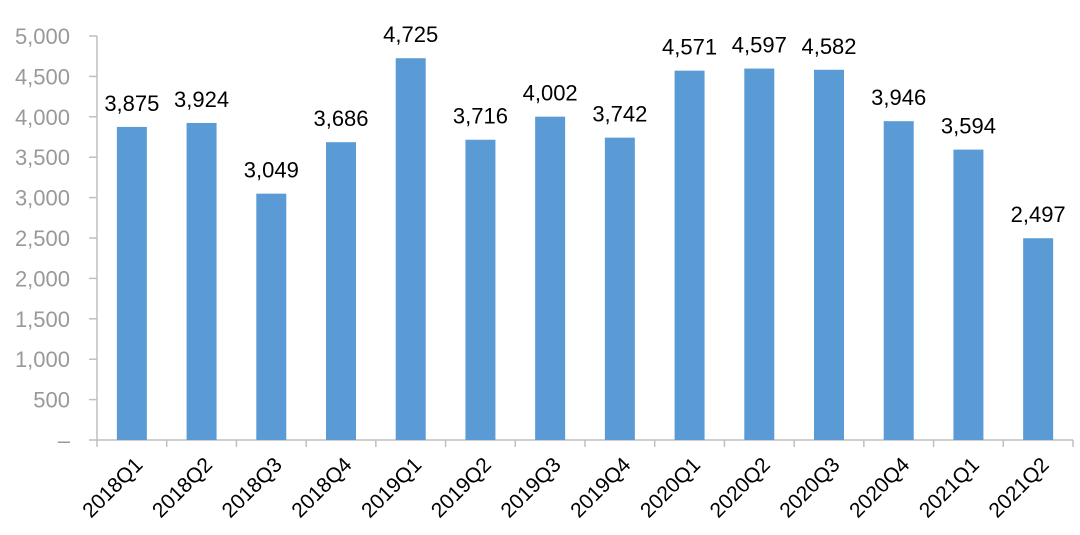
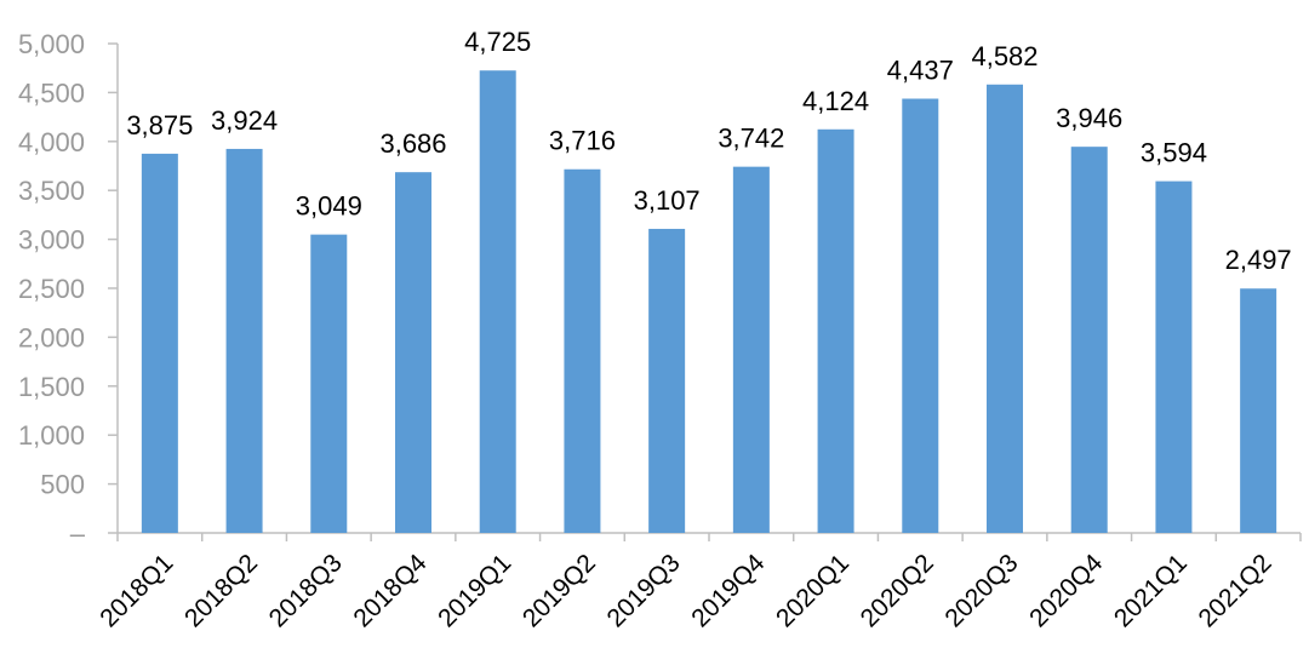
2019Q3: 4,002 -> 3,107
2020Q1: 4,571 -> 4,124
2020Q2: 4,597 -> 4,437
